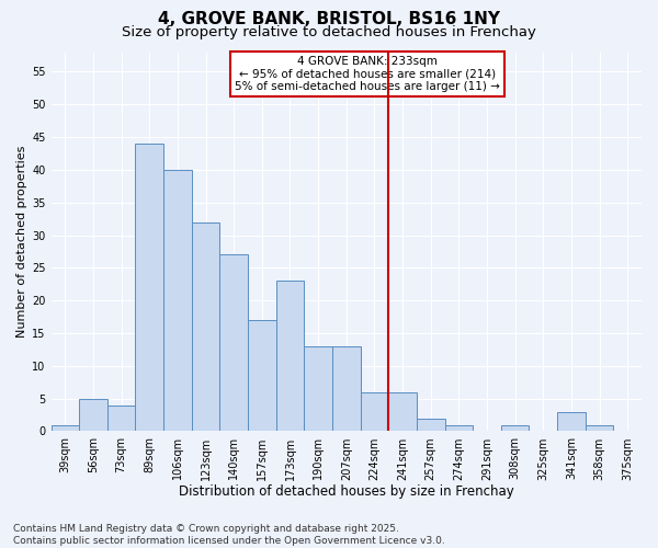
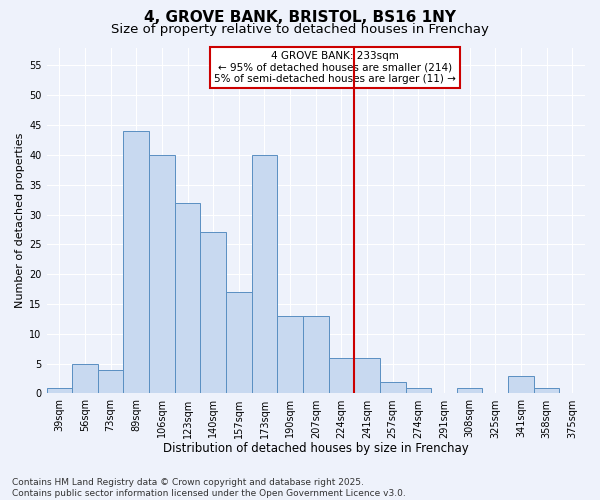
173sqm: 23 -> 40
